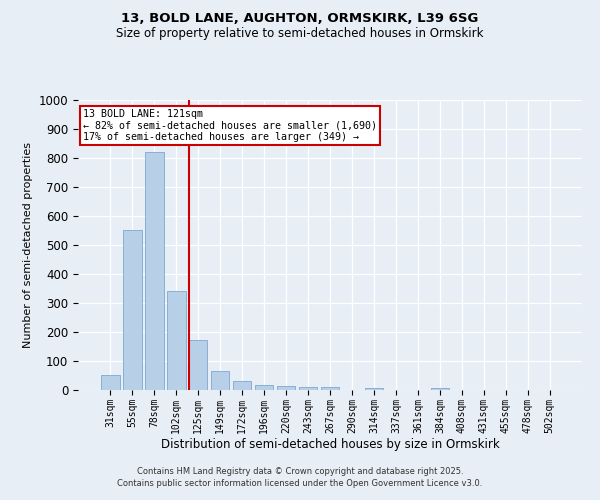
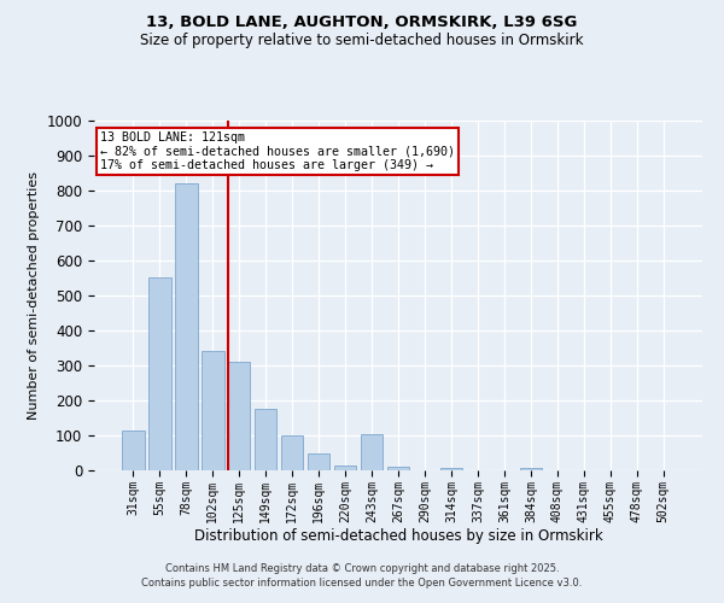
31sqm: 52 -> 115
125sqm: 172 -> 310
149sqm: 65 -> 175
172sqm: 30 -> 100
196sqm: 18 -> 50
243sqm: 10 -> 105
